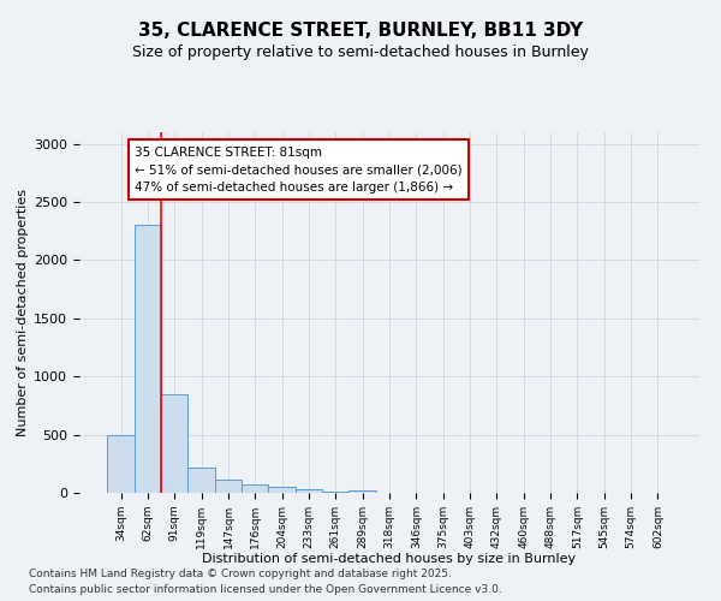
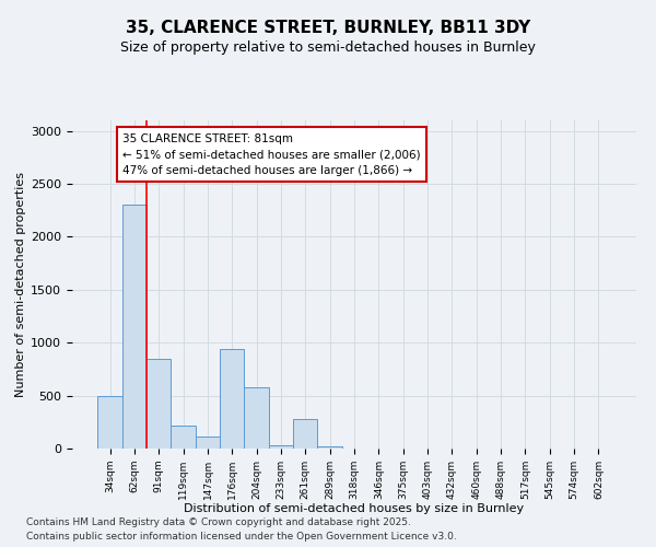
176sqm: 70 -> 940
204sqm: 50 -> 580
261sqm: 20 -> 280
